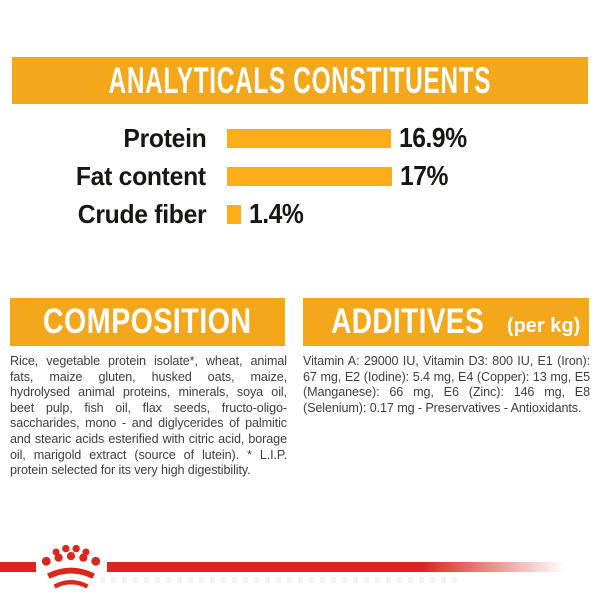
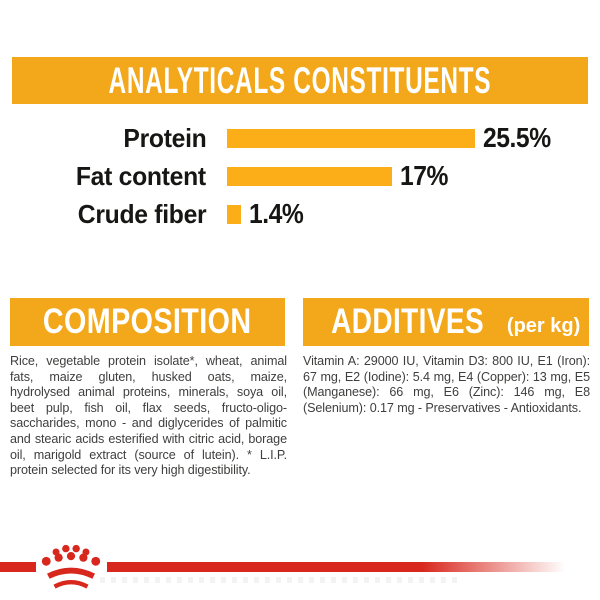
Protein: 16.9% -> 25.5%
